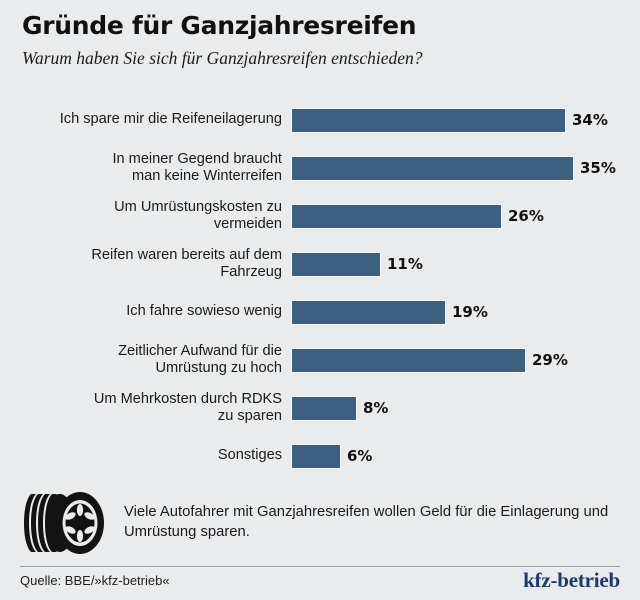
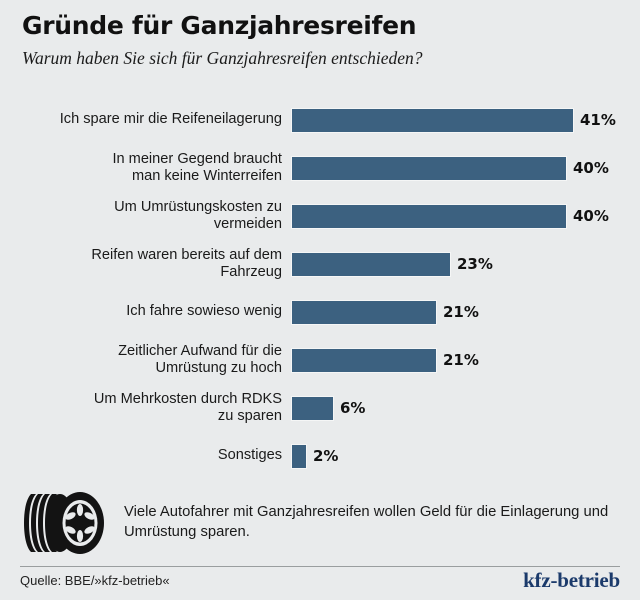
Ich spare mir die Reifeneilagerung: 34% -> 41%
In meiner Gegend braucht man keine Winterreifen: 35% -> 40%
Um Umrüstungskosten zu vermeiden: 26% -> 40%
Reifen waren bereits auf dem Fahrzeug: 11% -> 23%
Ich fahre sowieso wenig: 19% -> 21%
Zeitlicher Aufwand für die Umrüstung zu hoch: 29% -> 21%
Um Mehrkosten durch RDKS zu sparen: 8% -> 6%
Sonstiges: 6% -> 2%
